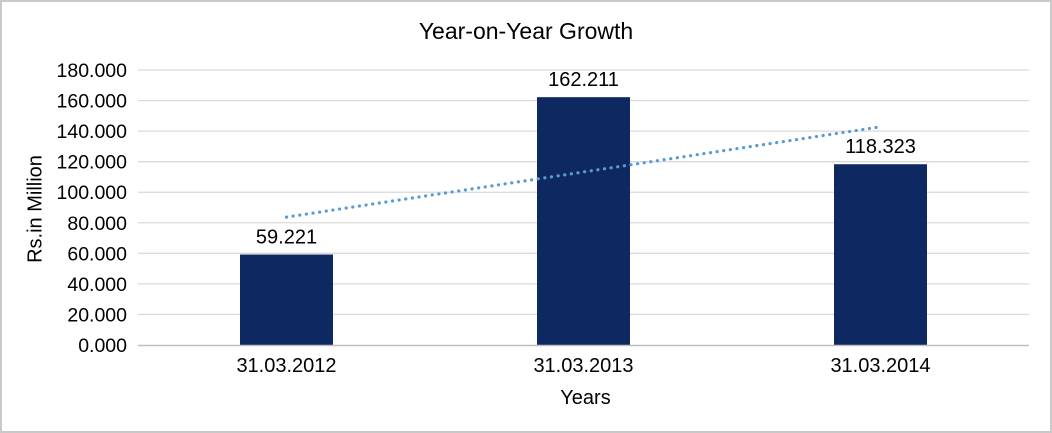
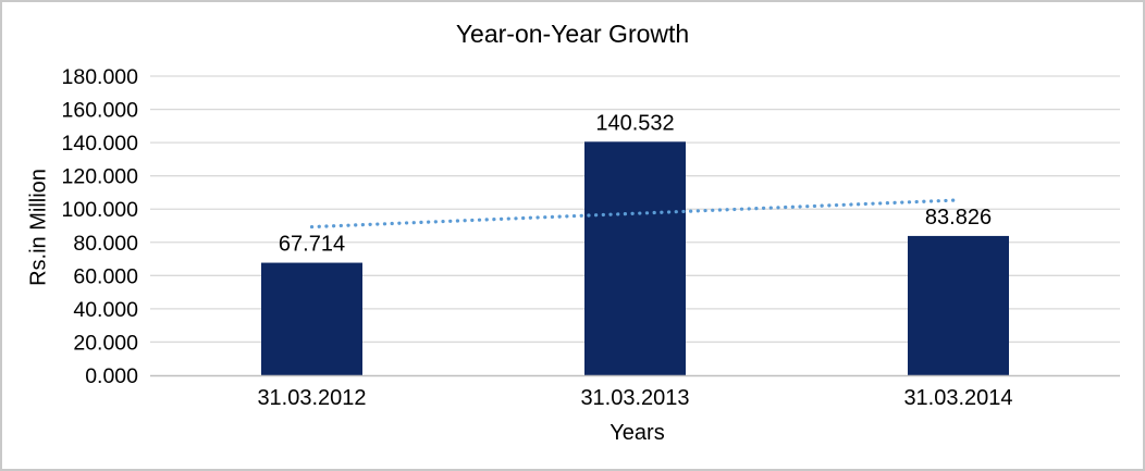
31.03.2012: 59.221 -> 67.714
31.03.2013: 162.211 -> 140.532
31.03.2014: 118.323 -> 83.826
